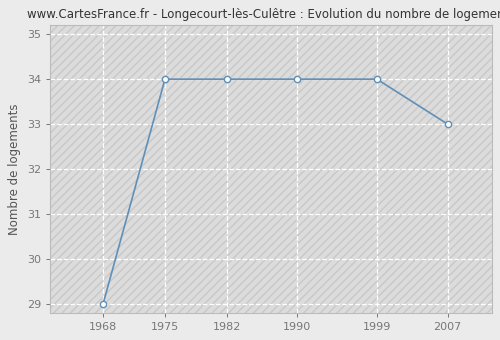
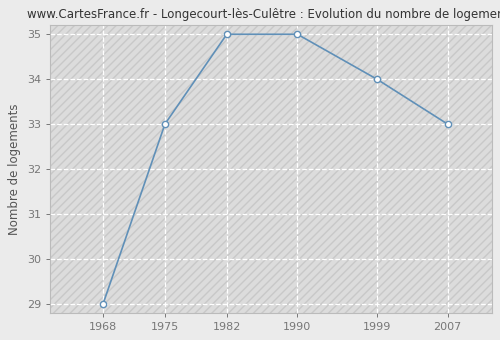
1975: 34 -> 33
1982: 34 -> 35
1990: 34 -> 35
